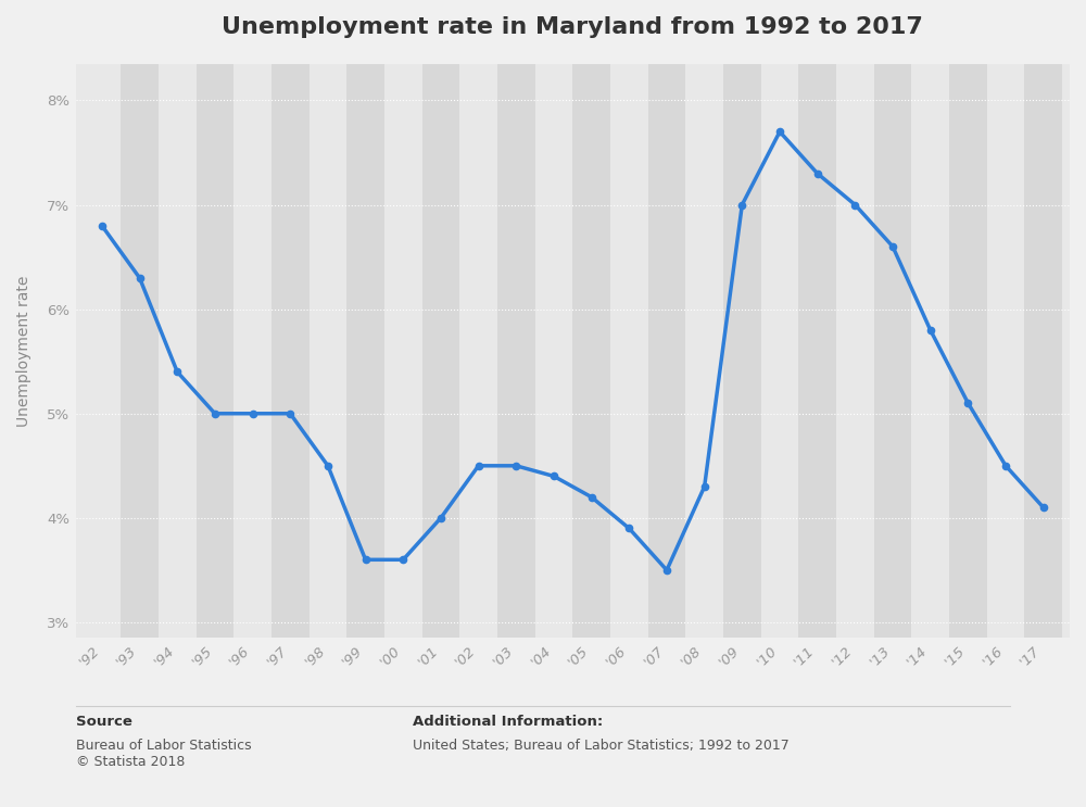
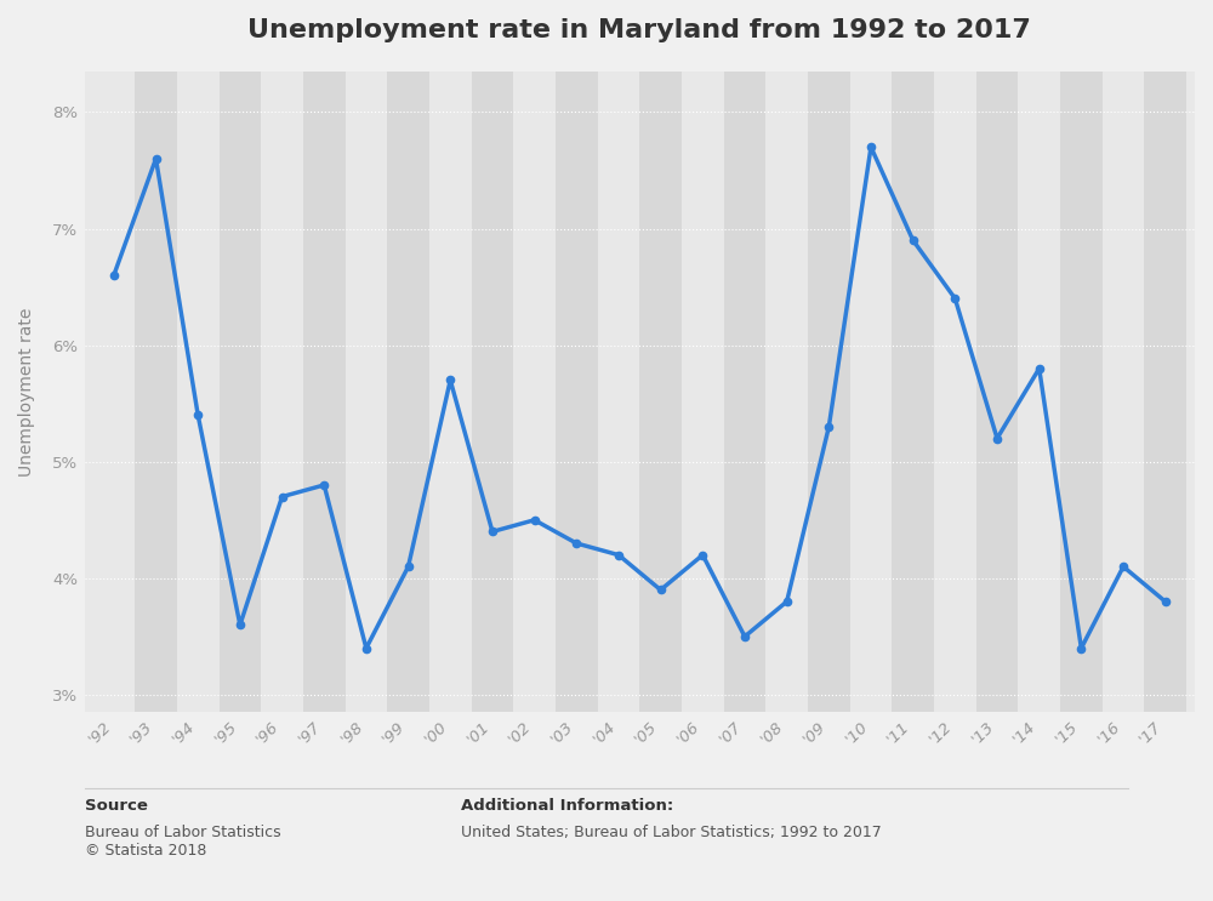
'92: 6.8% -> 6.6%
'93: 6.3% -> 7.6%
'95: 5.0% -> 3.6%
'96: 5.0% -> 4.7%
'97: 5.0% -> 4.8%
'98: 4.5% -> 3.4%
'99: 3.6% -> 4.1%
'00: 3.6% -> 5.7%
'01: 4.0% -> 4.4%
'03: 4.5% -> 4.3%
'04: 4.4% -> 4.2%
'05: 4.2% -> 3.9%
'06: 3.9% -> 4.2%
'08: 4.3% -> 3.8%
'09: 7.0% -> 5.3%
'11: 7.3% -> 6.9%
'12: 7.0% -> 6.4%
'13: 6.6% -> 5.2%
'15: 5.1% -> 3.4%
'16: 4.5% -> 4.1%
'17: 4.1% -> 3.8%
